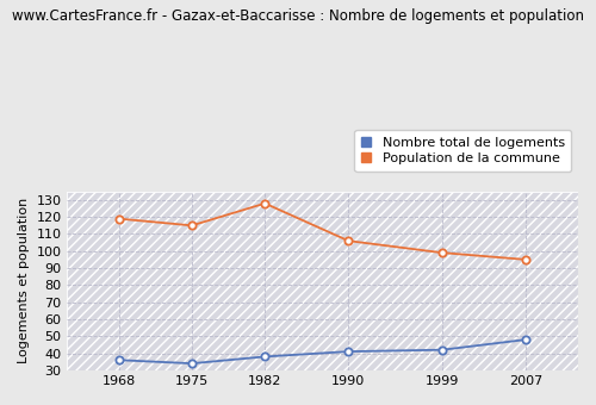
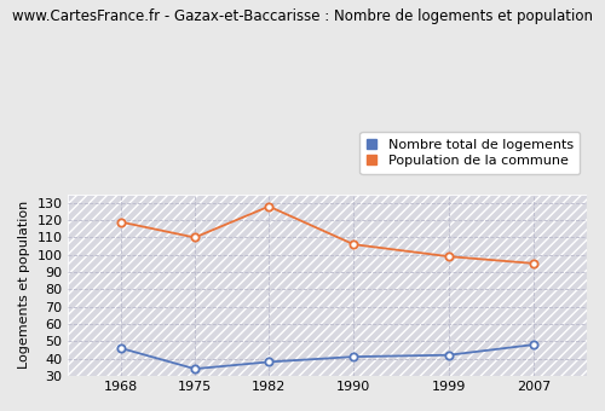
Nombre total de logements/1968: 36 -> 46
Population de la commune/1975: 115 -> 110
